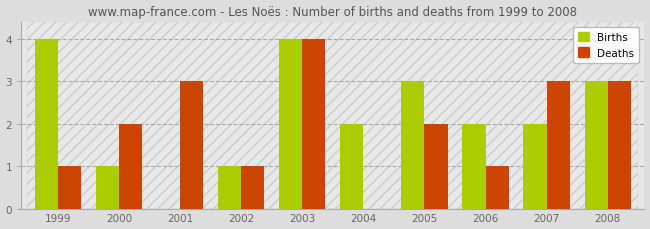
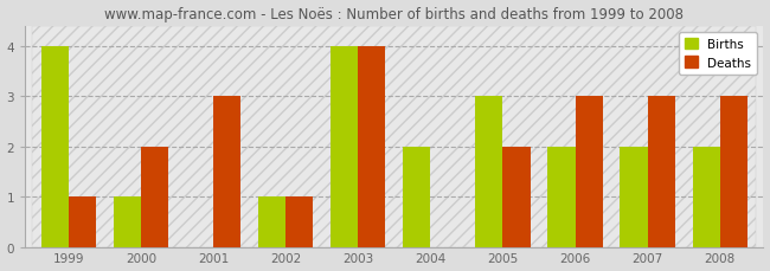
Deaths/2006: 1 -> 3
Births/2008: 3 -> 2
